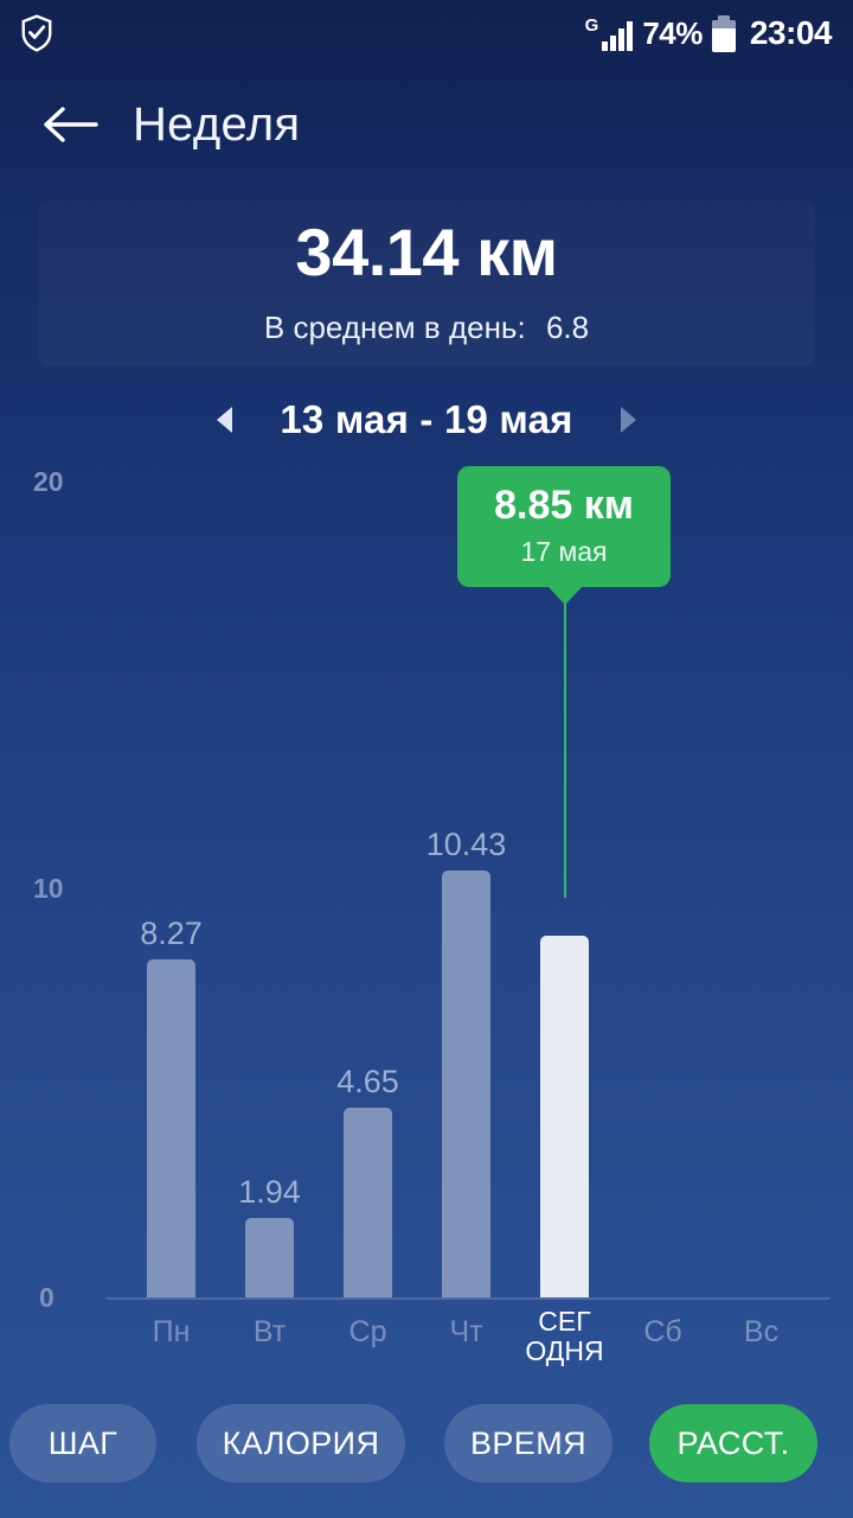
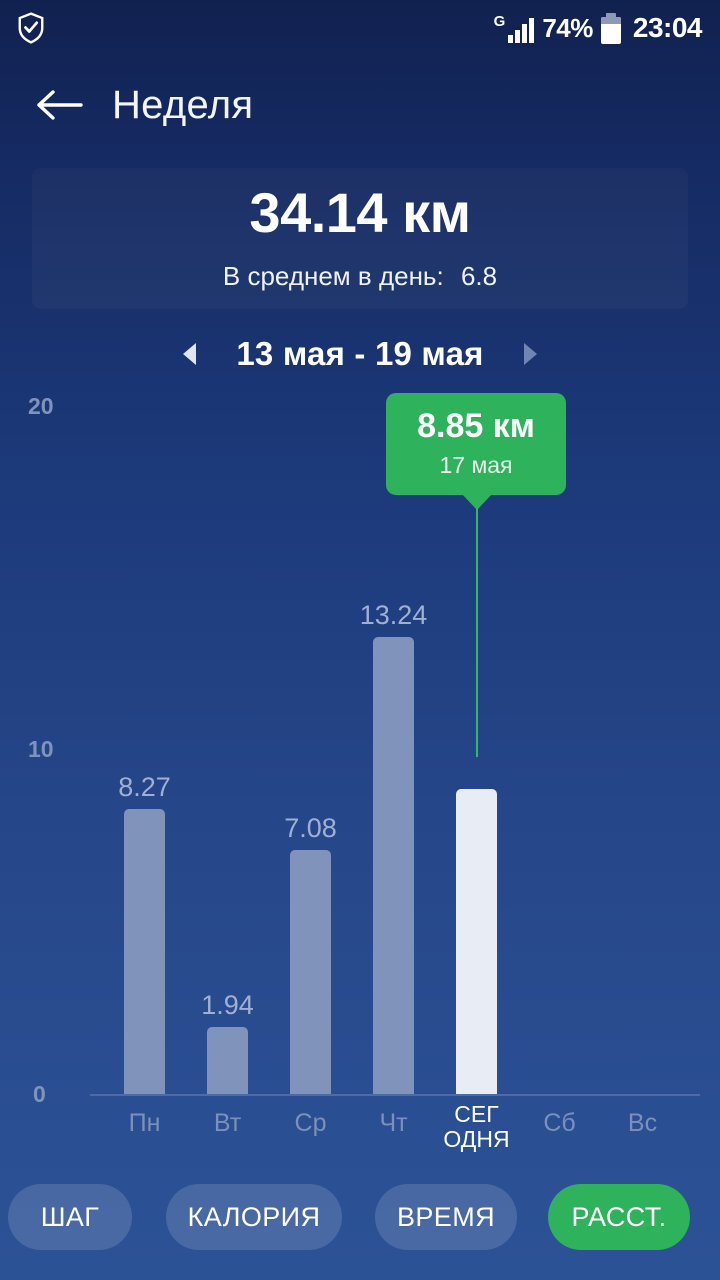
Ср: 4.65 -> 7.08
Чт: 10.43 -> 13.24
